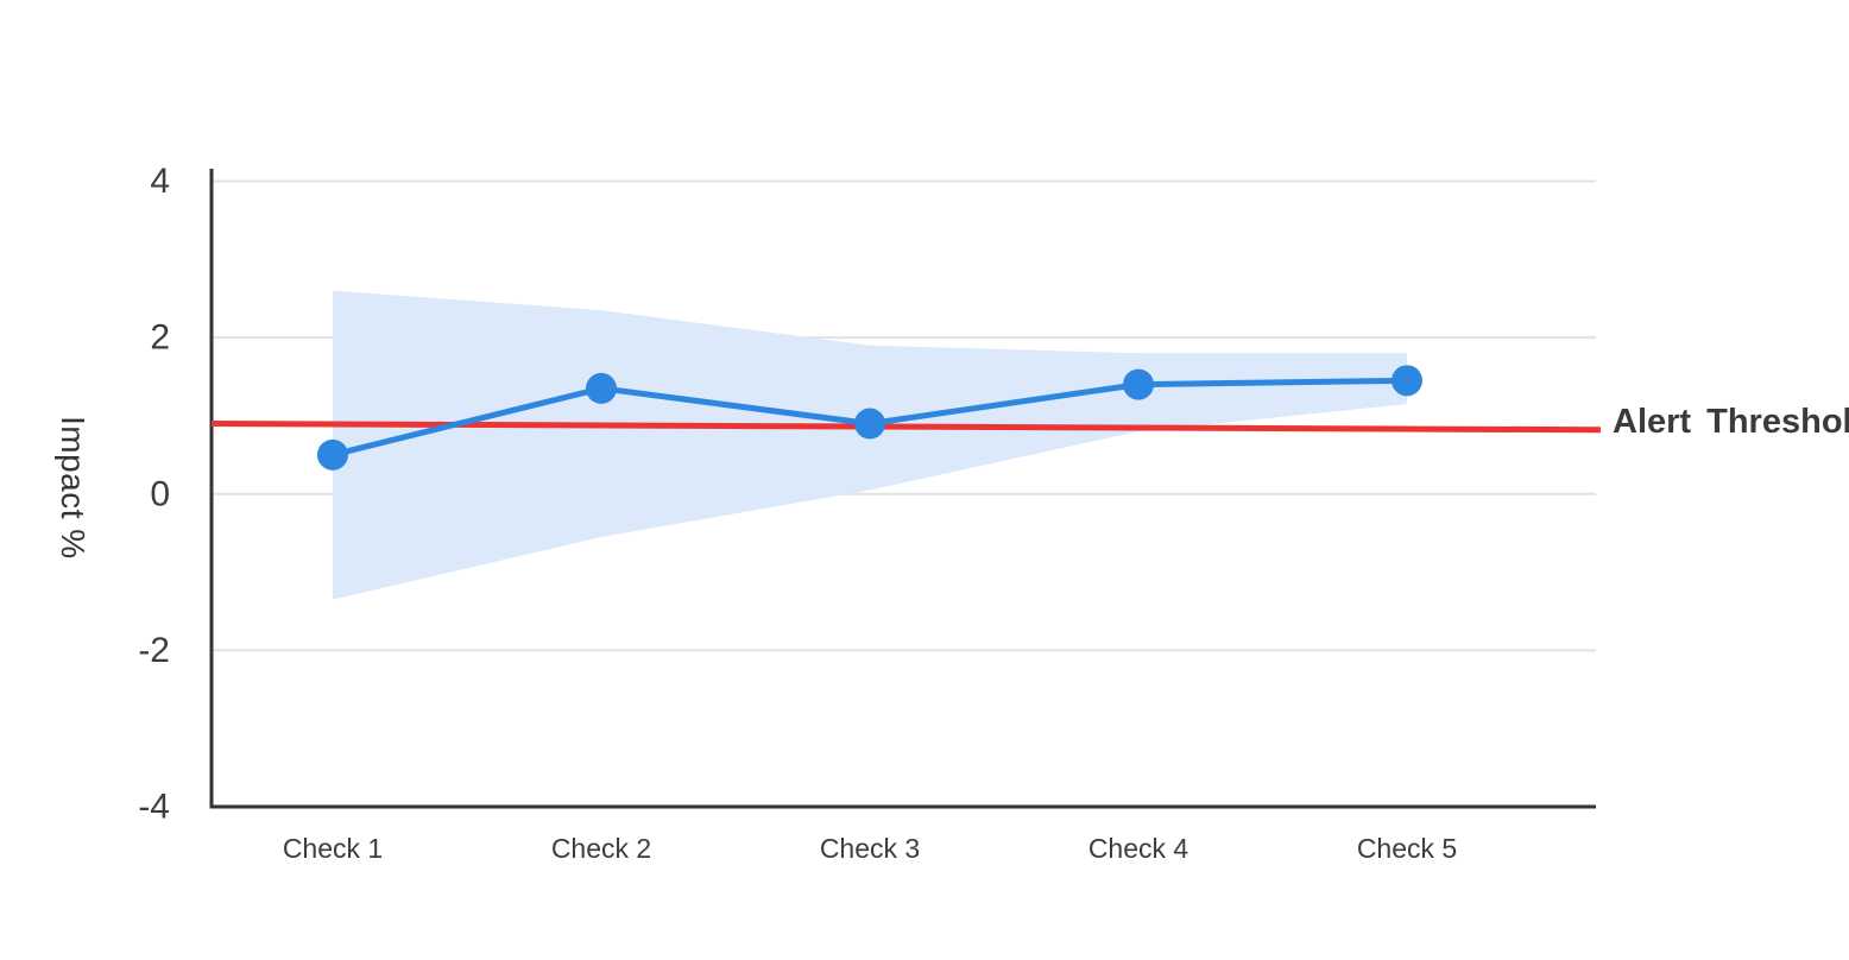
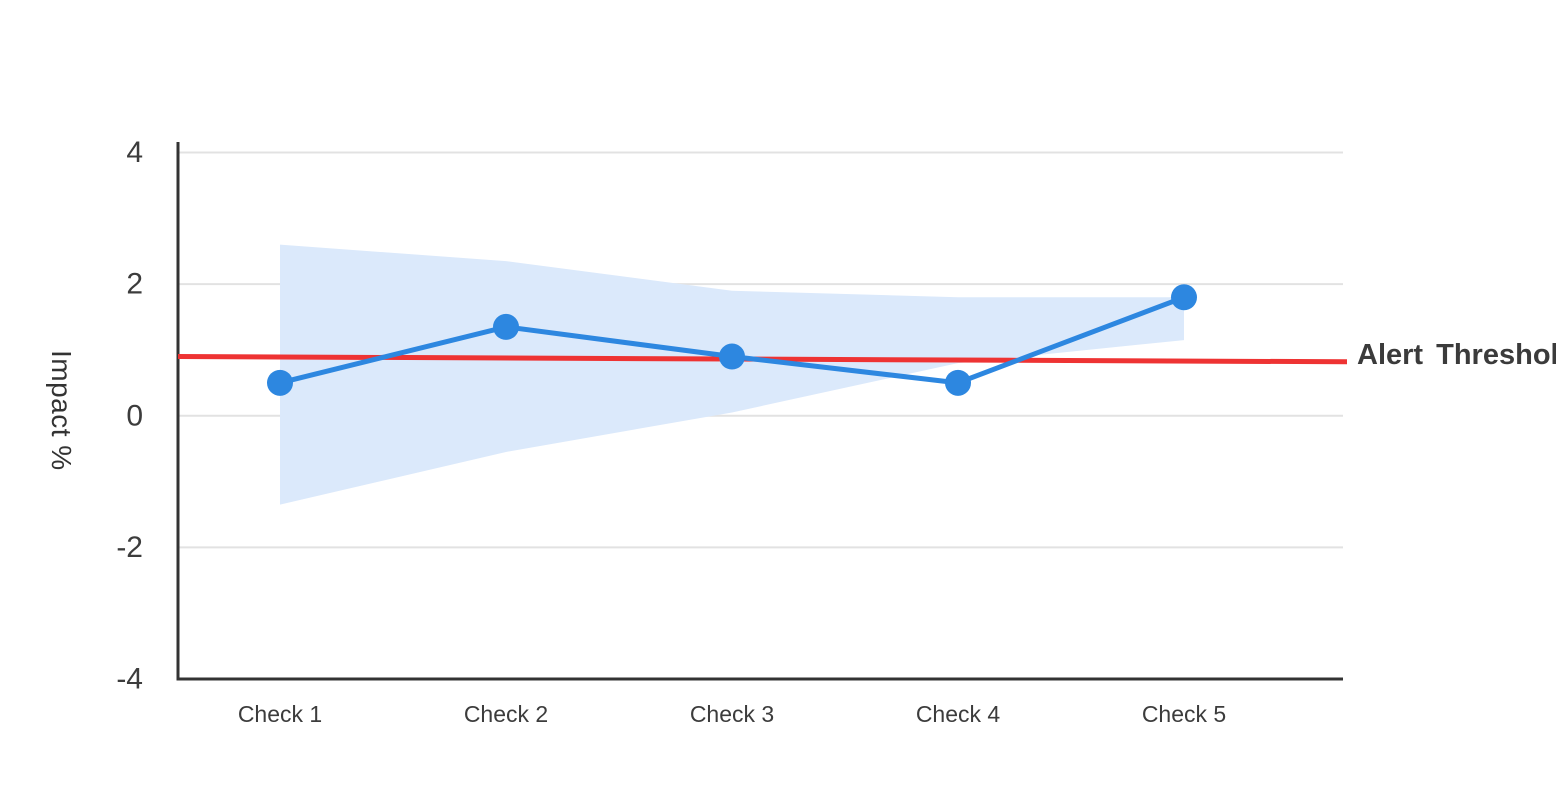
Check 4: 1.4 -> 0.5
Check 5: 1.4 -> 1.8
